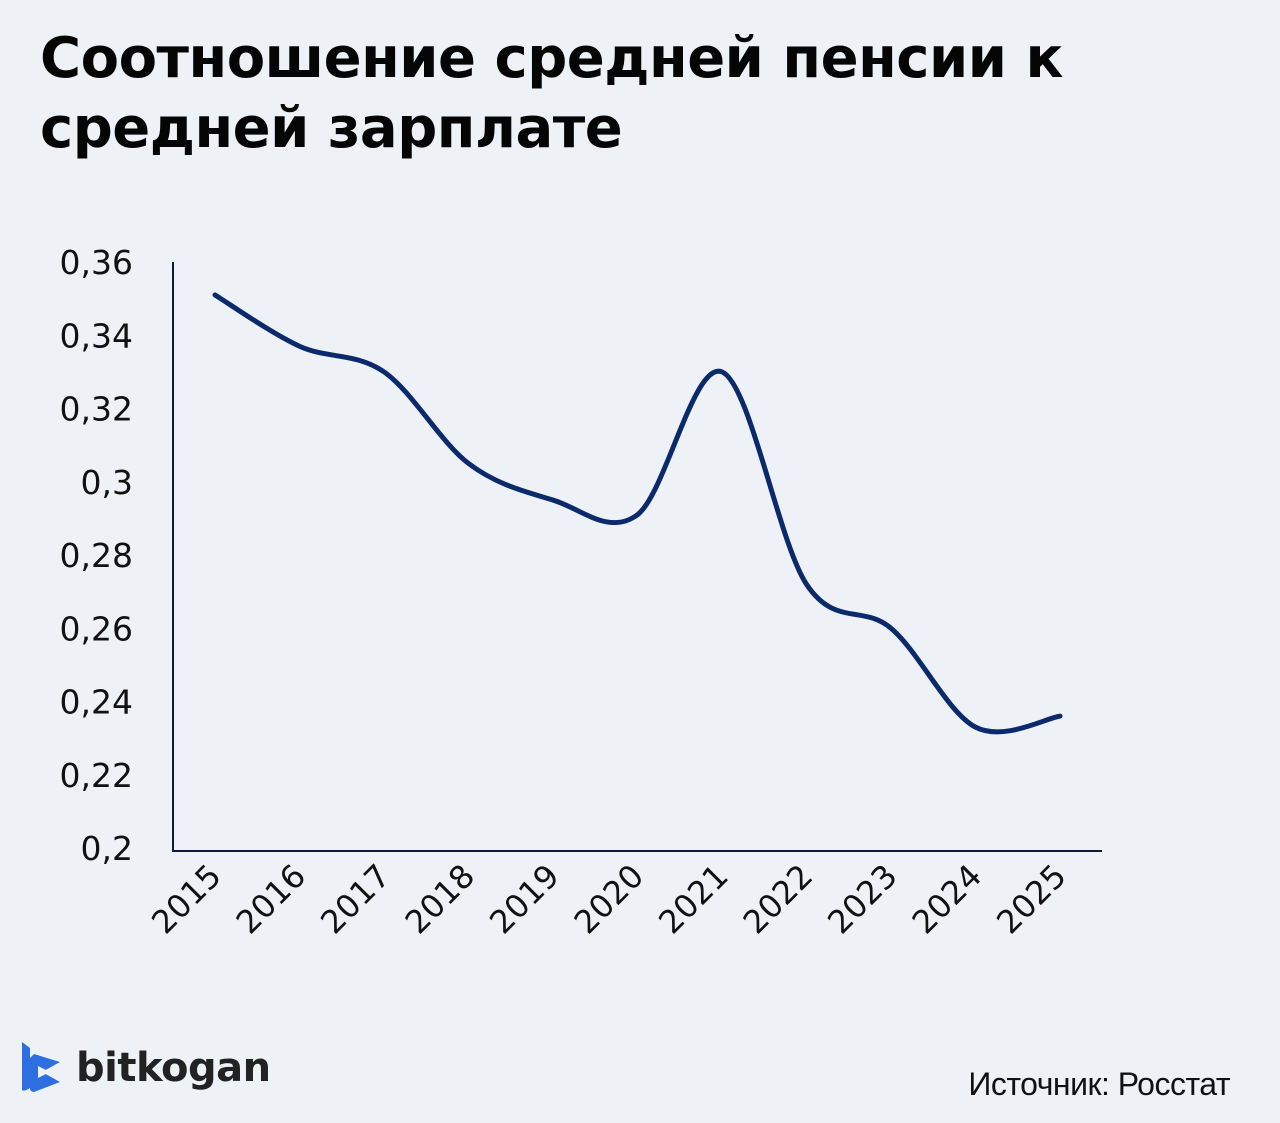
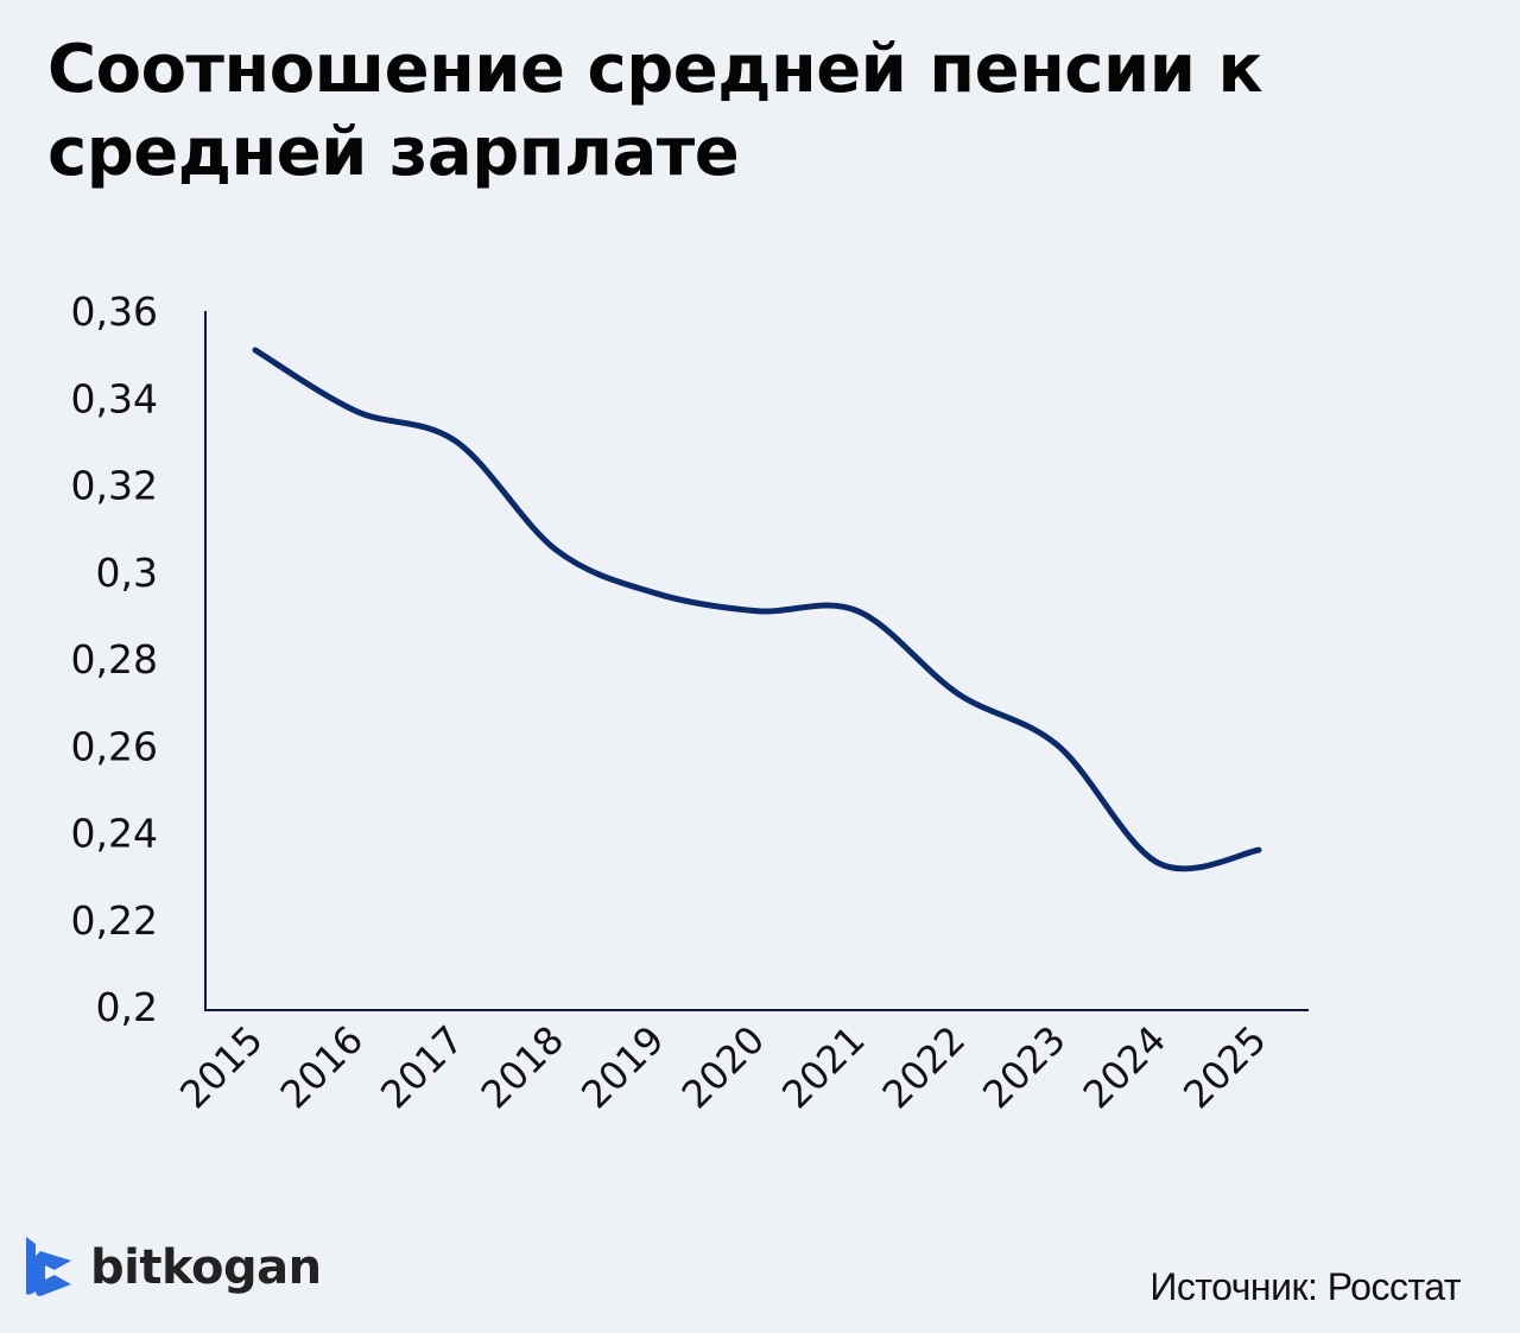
2021: 0,33 -> 0,29
